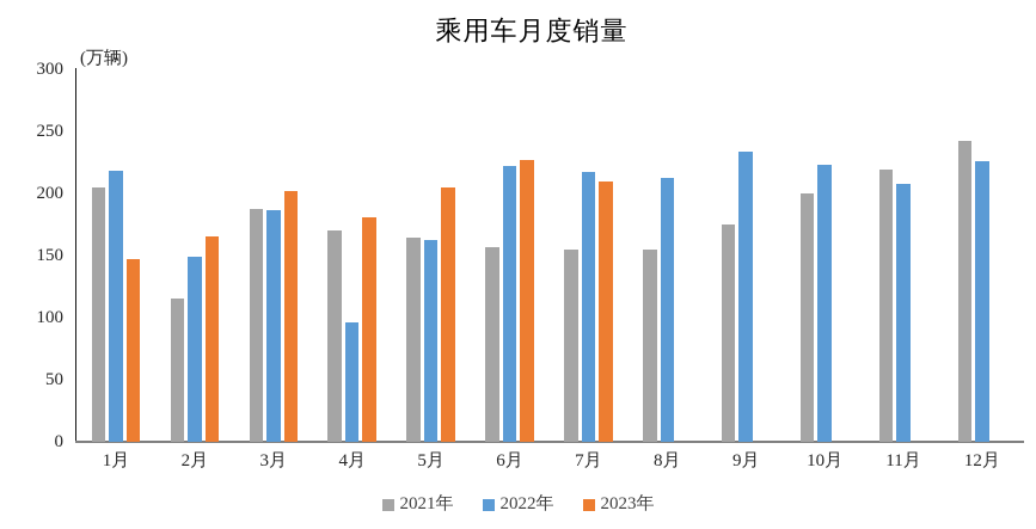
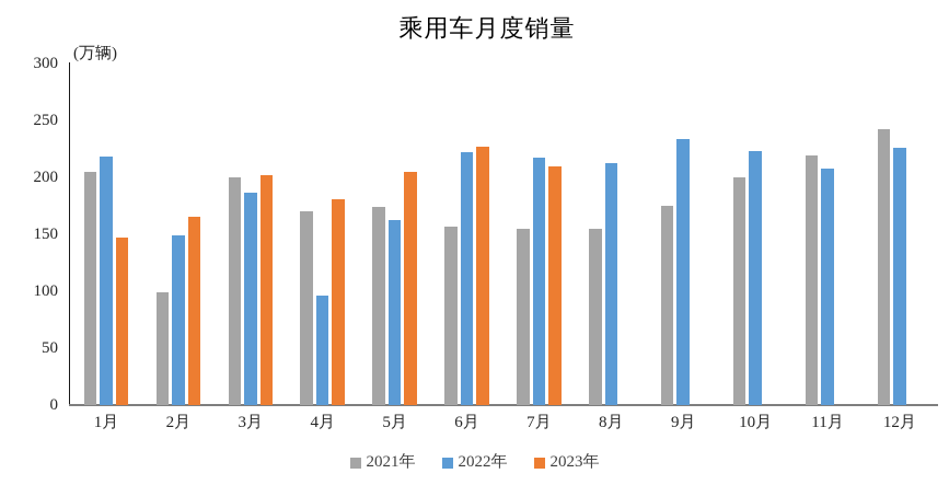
2021年/2月: 116 -> 99
2021年/3月: 187 -> 200
2021年/5月: 165 -> 174
